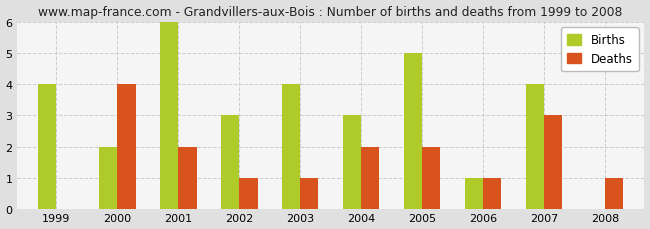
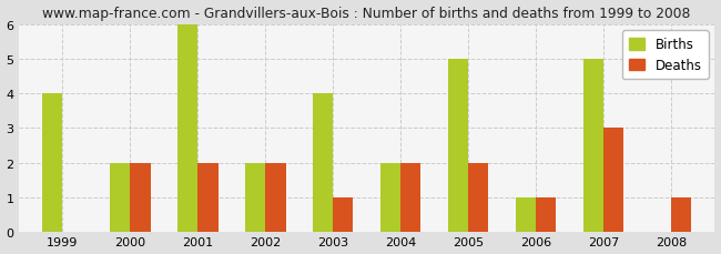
Deaths/2000: 4 -> 2
Births/2002: 3 -> 2
Deaths/2002: 1 -> 2
Births/2004: 3 -> 2
Births/2007: 4 -> 5
